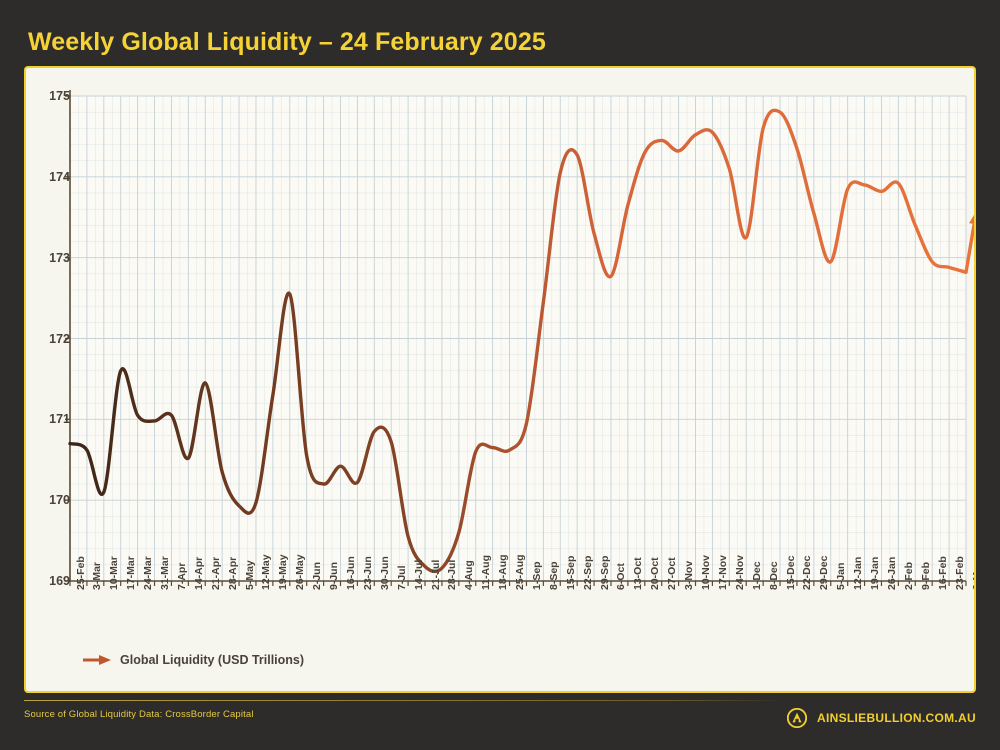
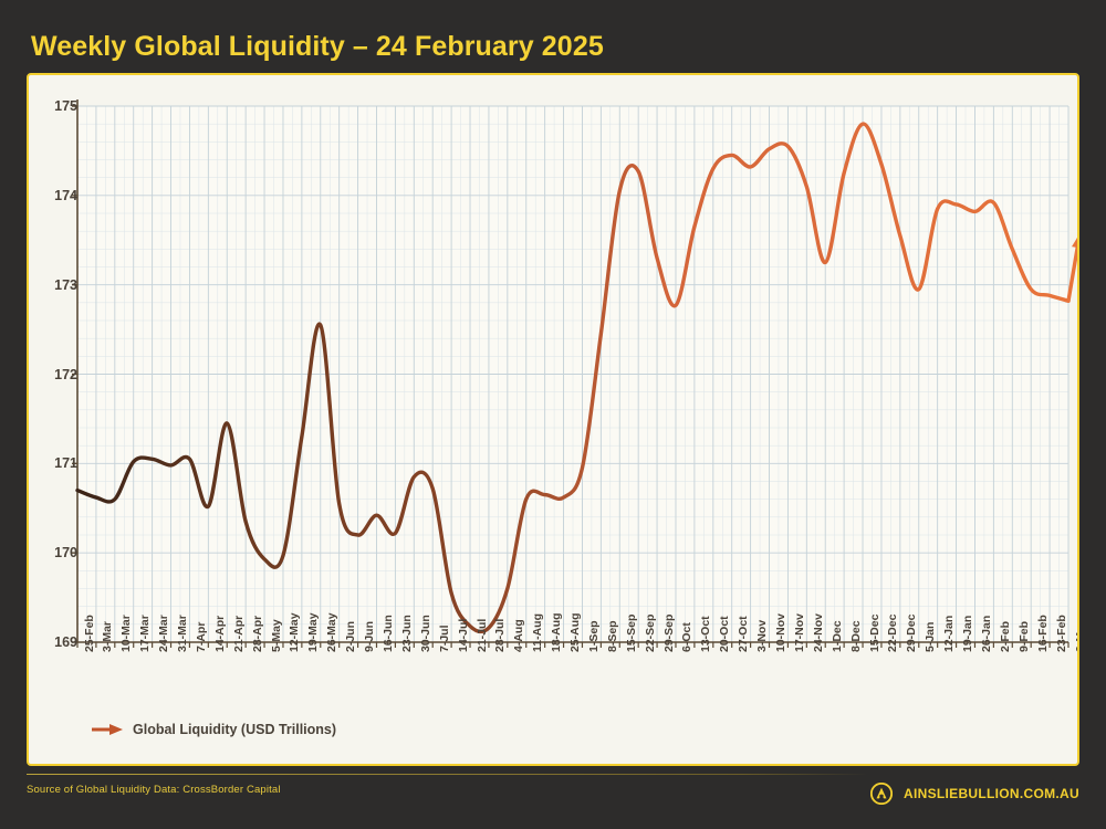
10-Mar: 170.1 -> 170.6
17-Mar: 171.6 -> 171.0
8-Dec: 174.6 -> 174.2
